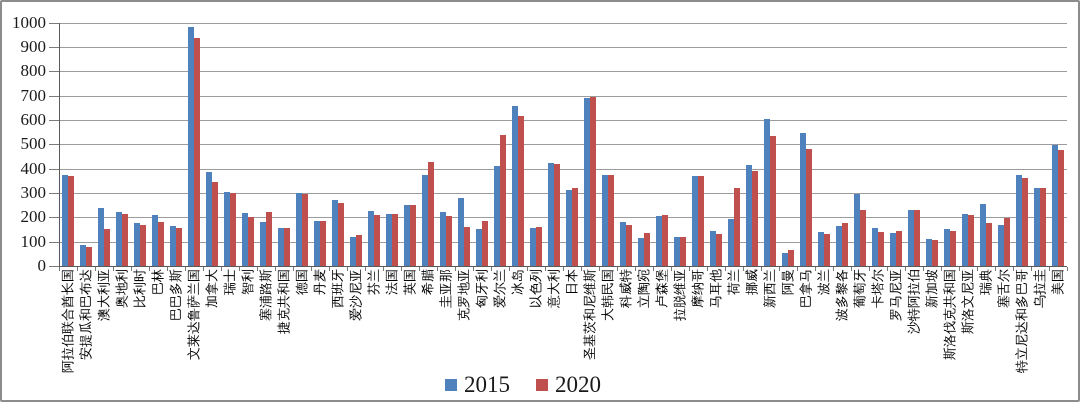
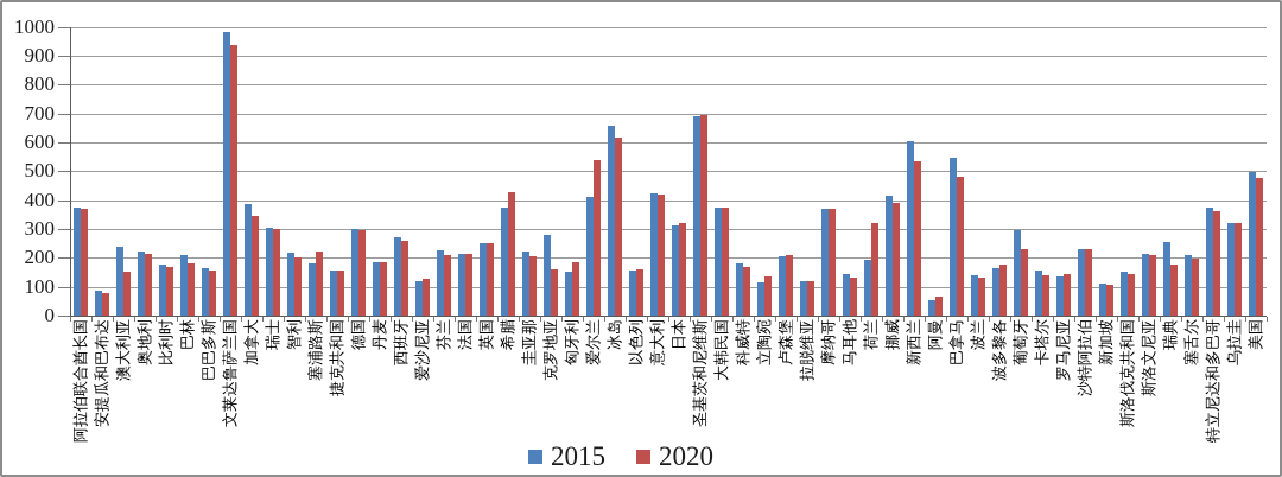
2015/塞舌尔: 170 -> 210
